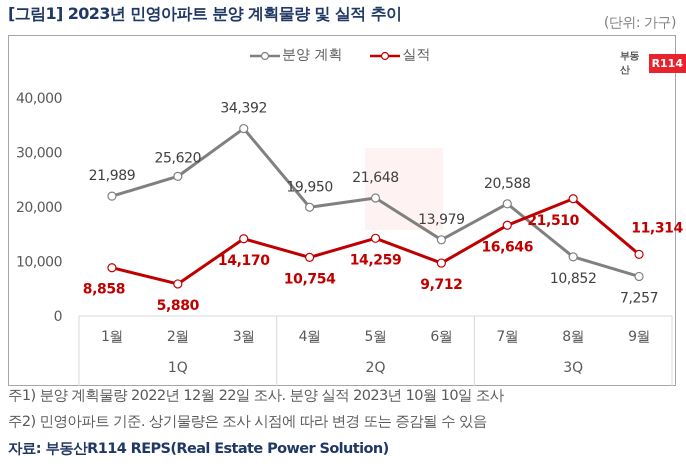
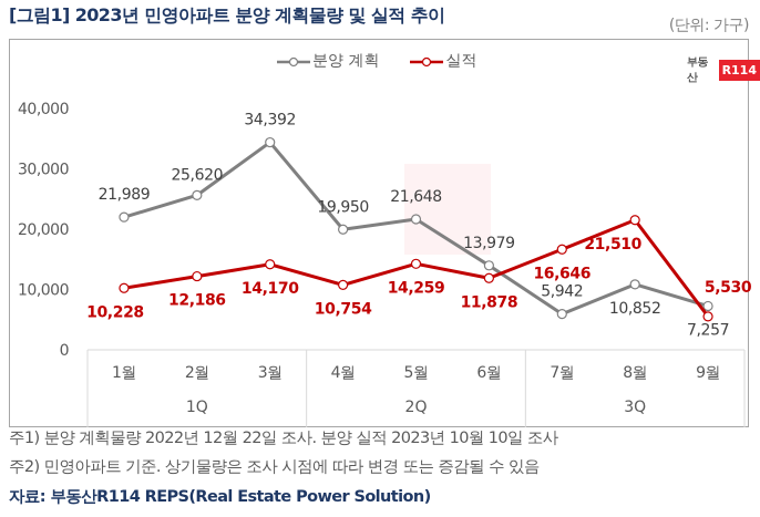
실적/1월: 8,858 -> 10,228
실적/2월: 5,880 -> 12,186
실적/6월: 9,712 -> 11,878
분양 계획/7월: 20,588 -> 5,942
실적/9월: 11,314 -> 5,530
